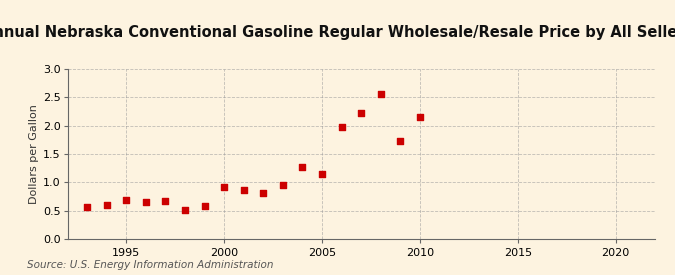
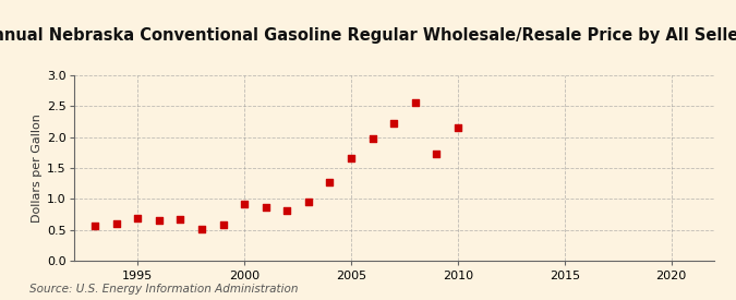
2005: 1.14 -> 1.65
